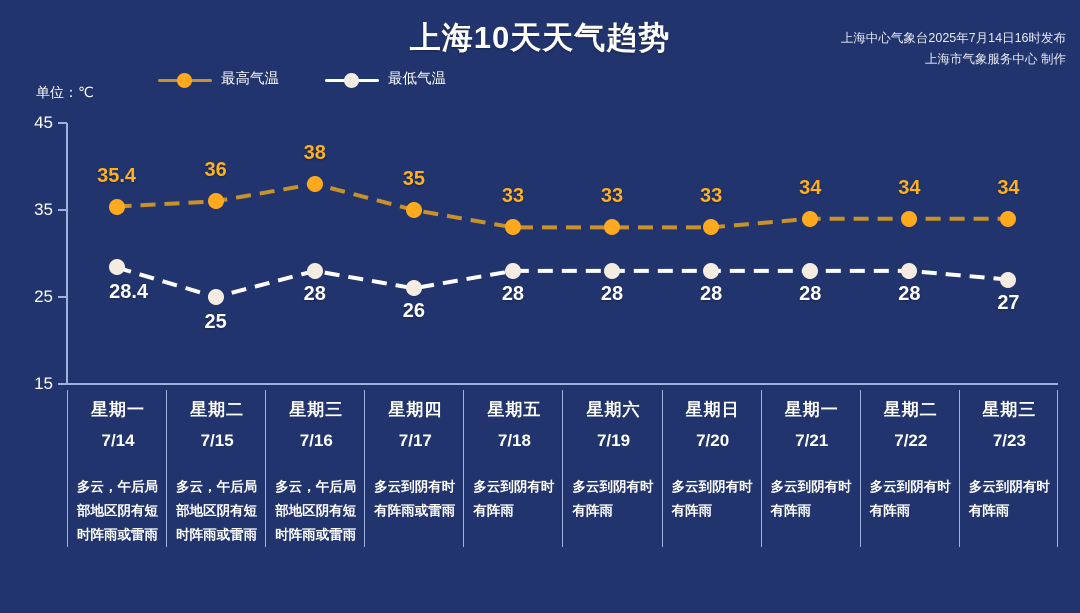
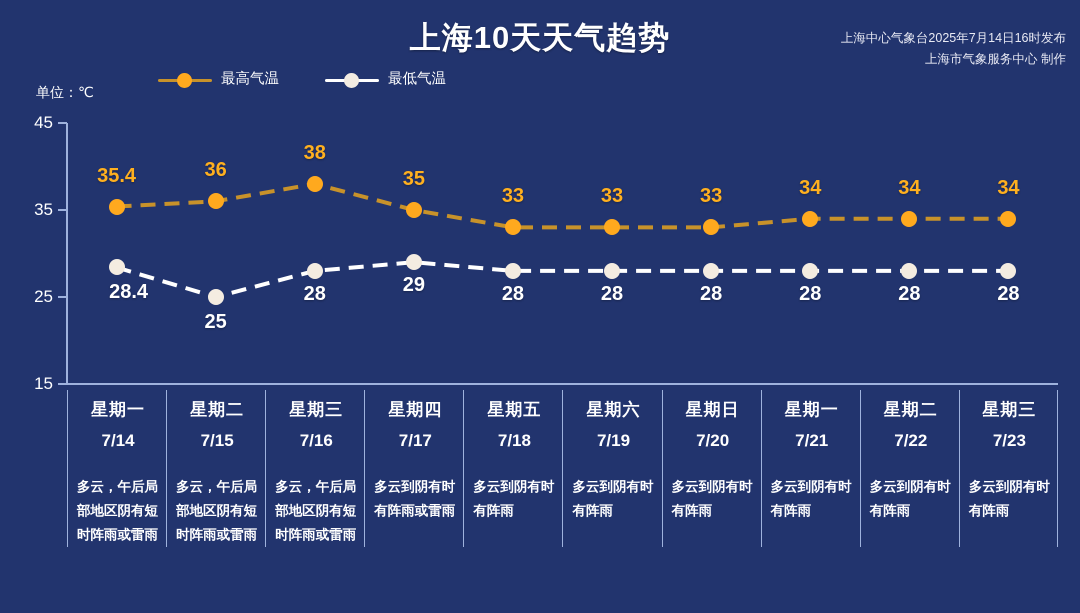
最低气温/7/17: 26 -> 29
最低气温/7/23: 27 -> 28
